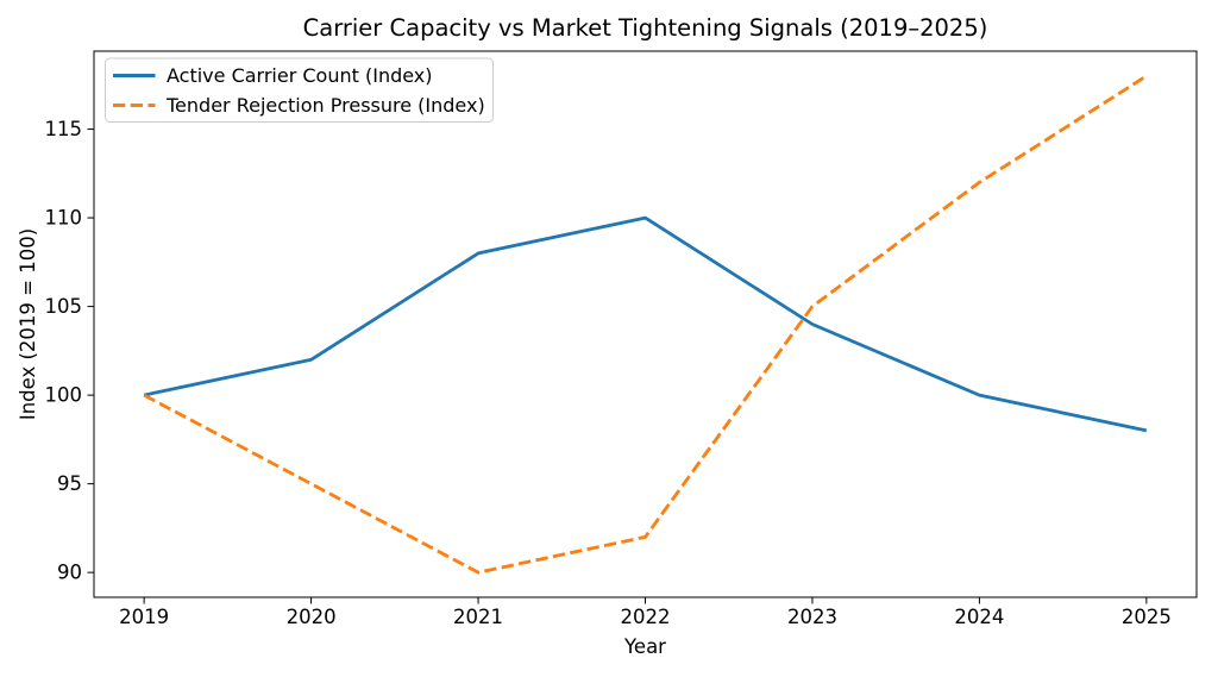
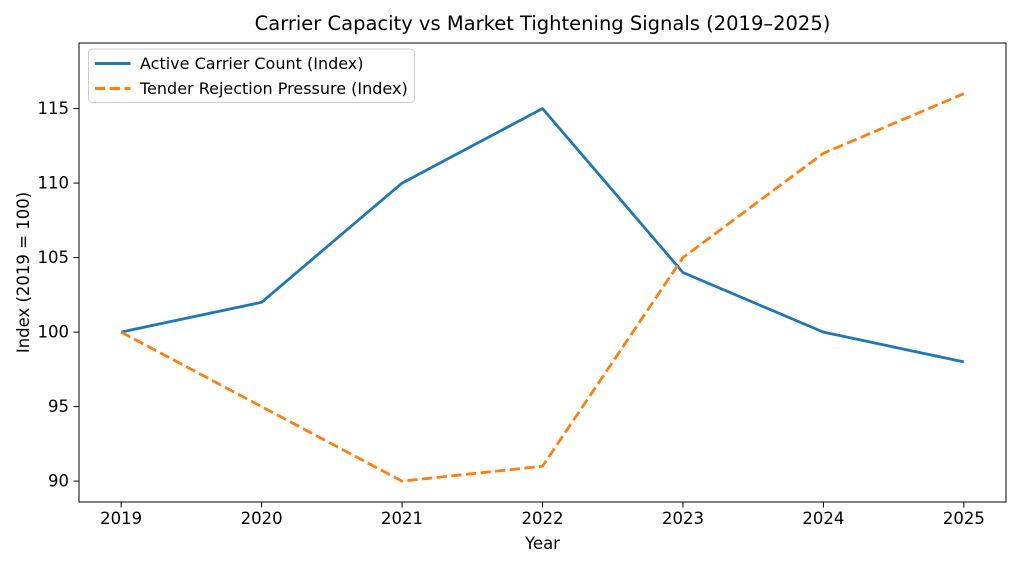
Active Carrier Count (Index)/2021: 108 -> 110
Active Carrier Count (Index)/2022: 110 -> 115
Tender Rejection Pressure (Index)/2022: 92 -> 91
Tender Rejection Pressure (Index)/2025: 118 -> 116
